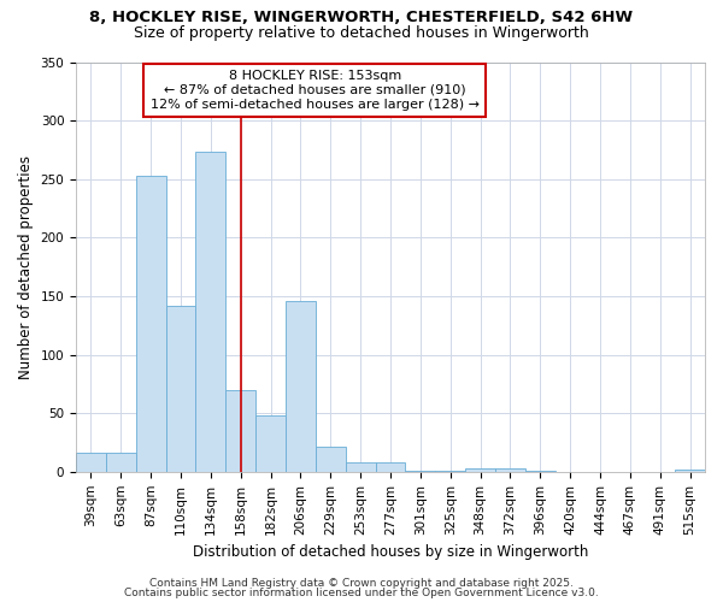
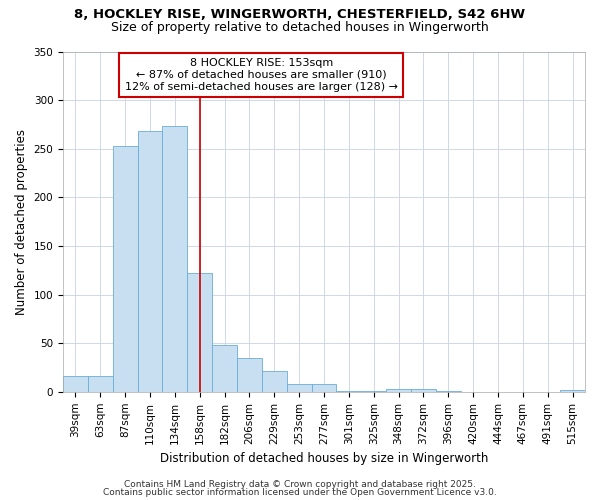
110sqm: 142 -> 268
158sqm: 70 -> 122
206sqm: 146 -> 35
